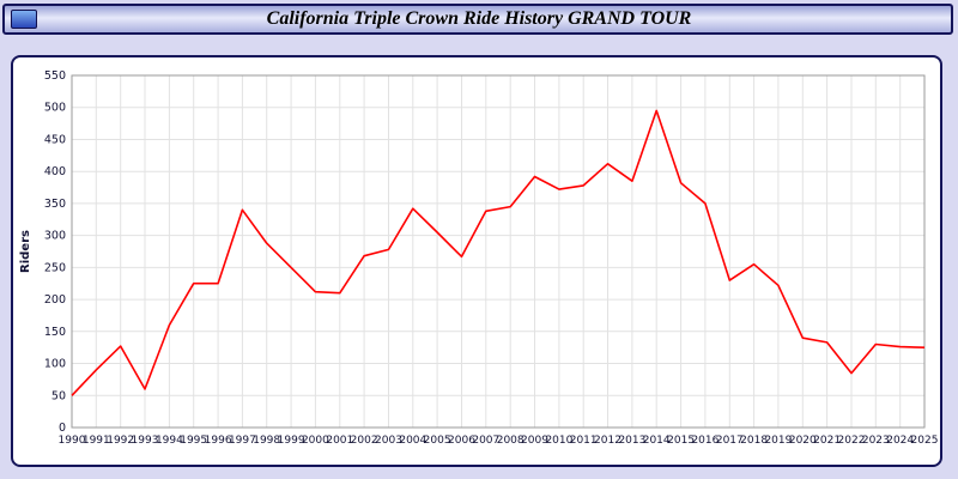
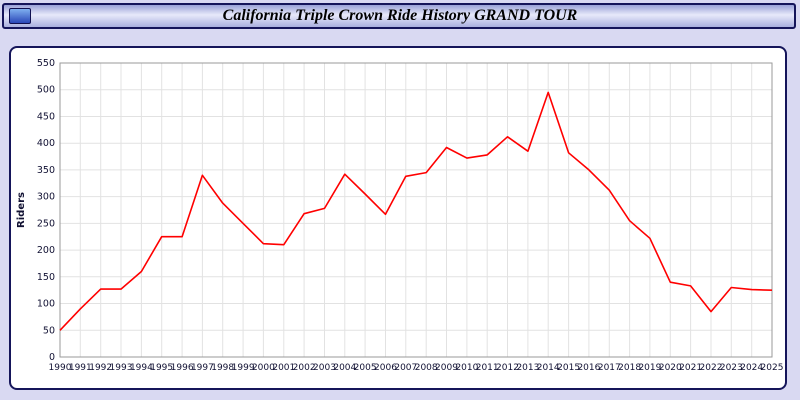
1993: 60 -> 130
2017: 230 -> 310
